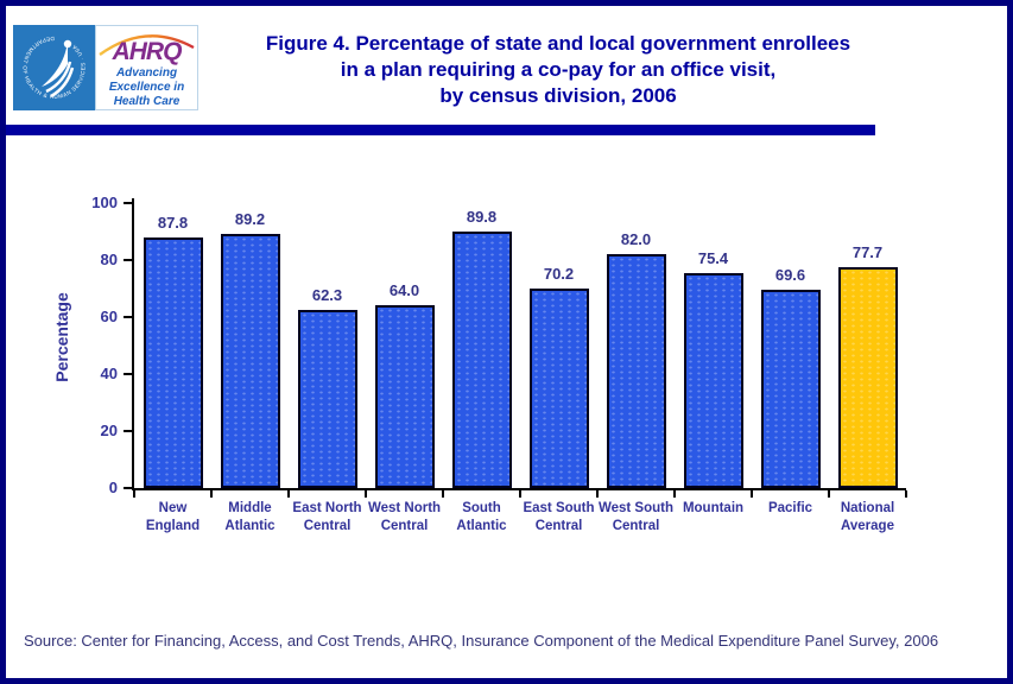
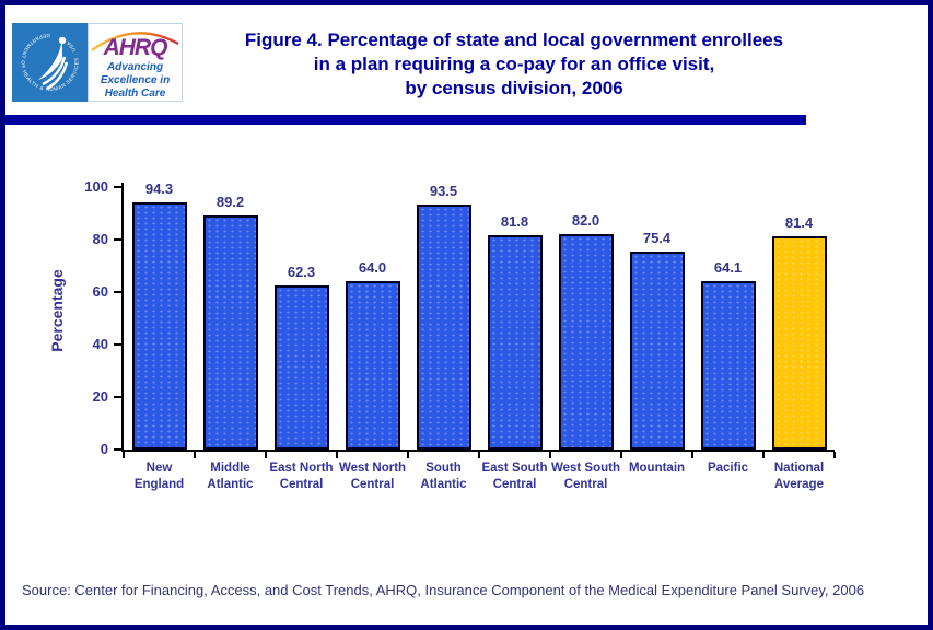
New England: 87.8 -> 94.3
South Atlantic: 89.8 -> 93.5
East South Central: 70.2 -> 81.8
Pacific: 69.6 -> 64.1
National Average: 77.7 -> 81.4
